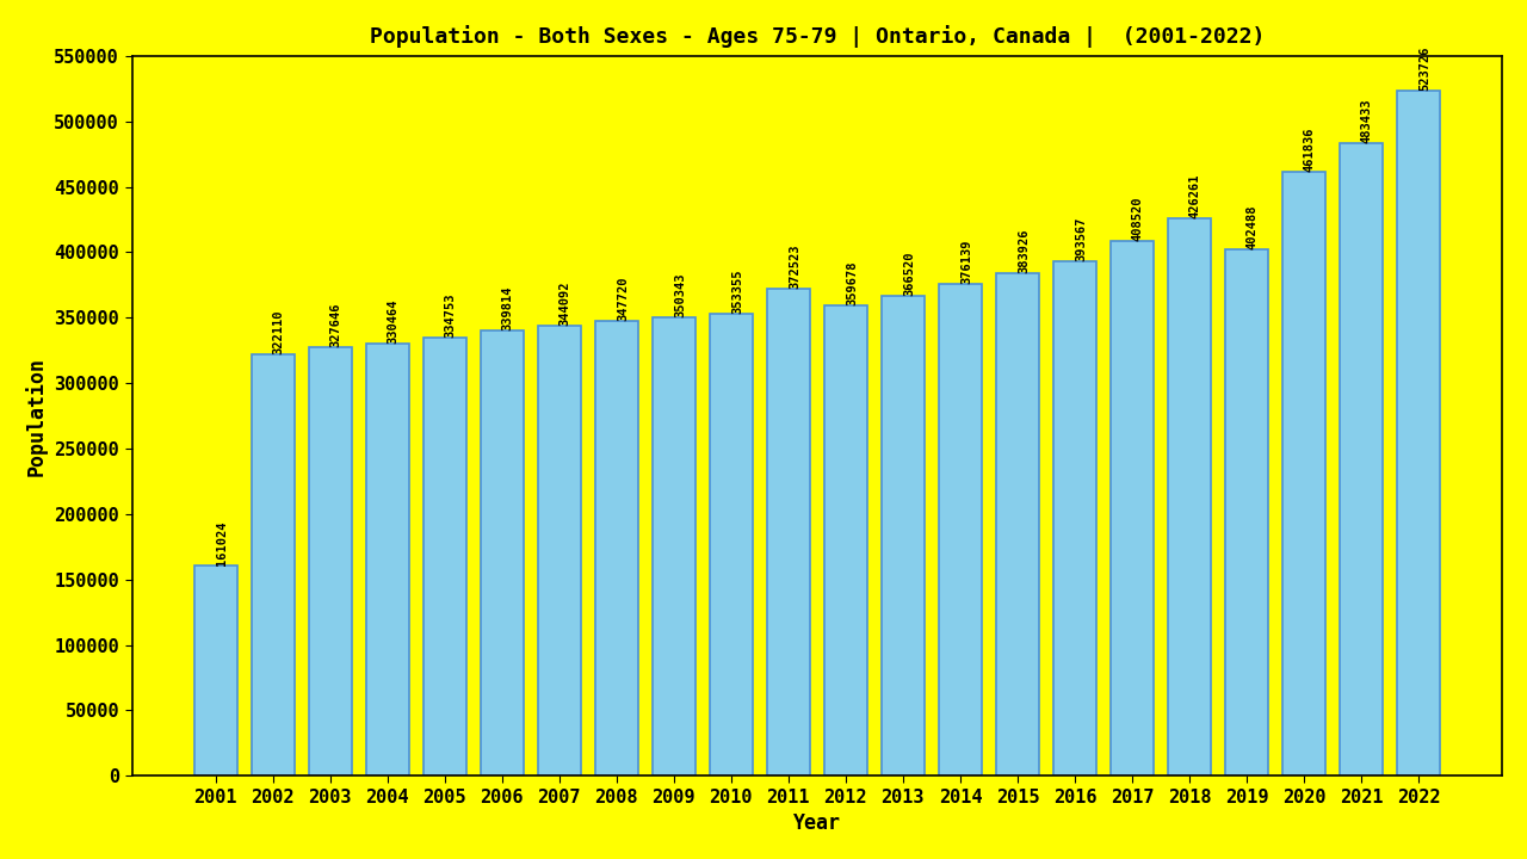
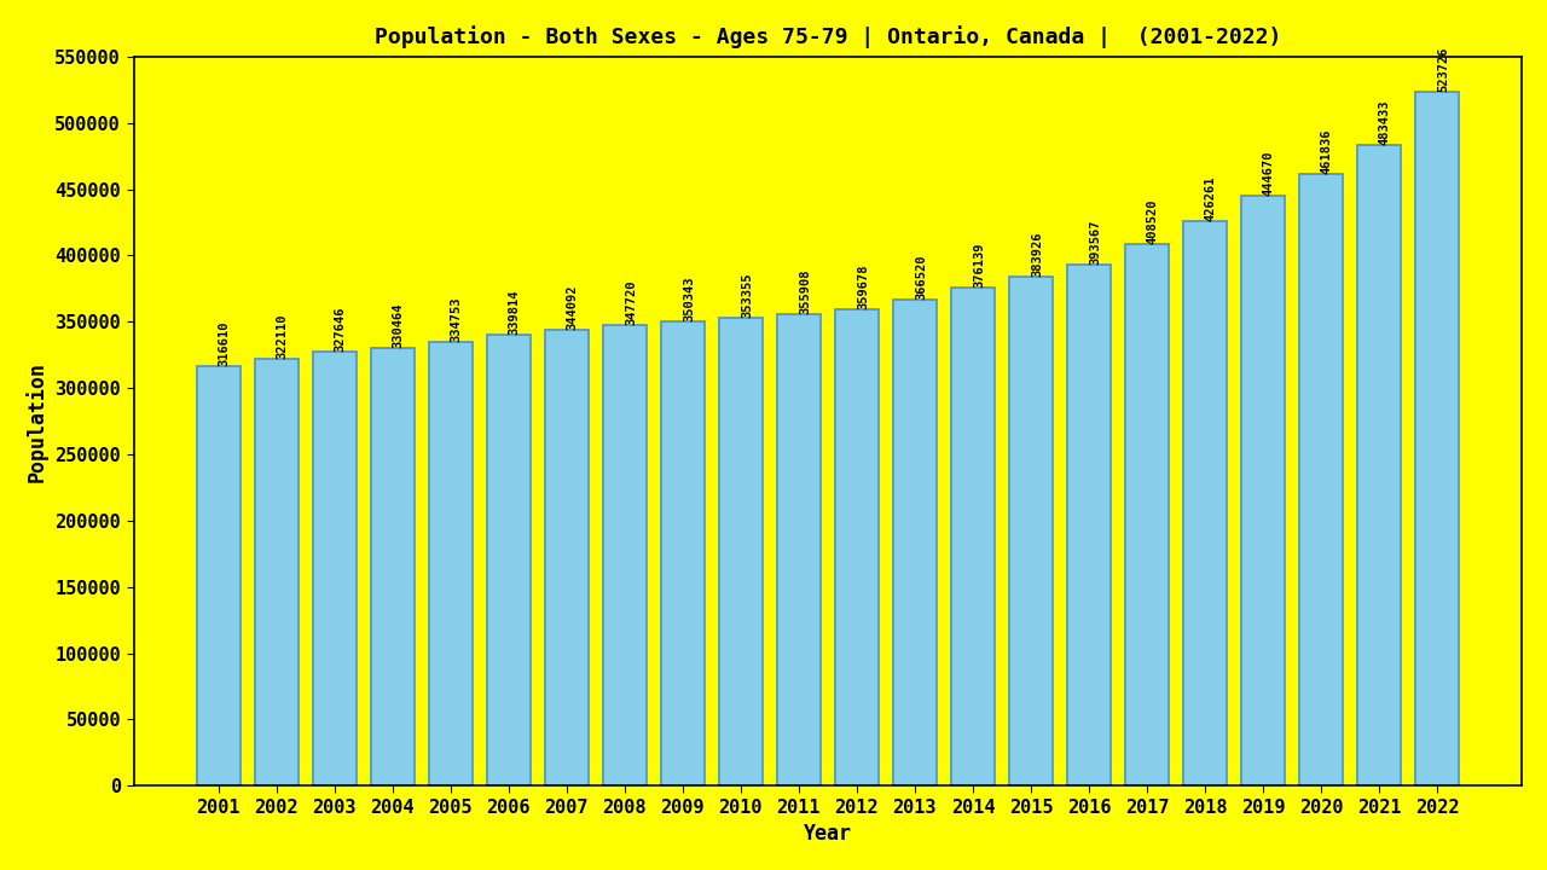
2001: 161024 -> 316610
2011: 372523 -> 355908
2019: 402488 -> 444670
